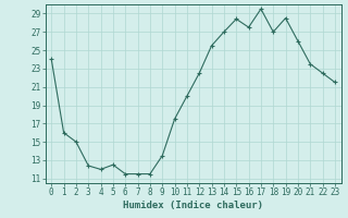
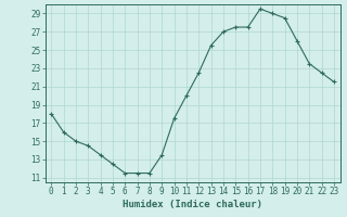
0: 24.0 -> 18.0
3: 12.4 -> 14.5
4: 12.0 -> 13.5
15: 28.4 -> 27.5
18: 27.0 -> 29.0
